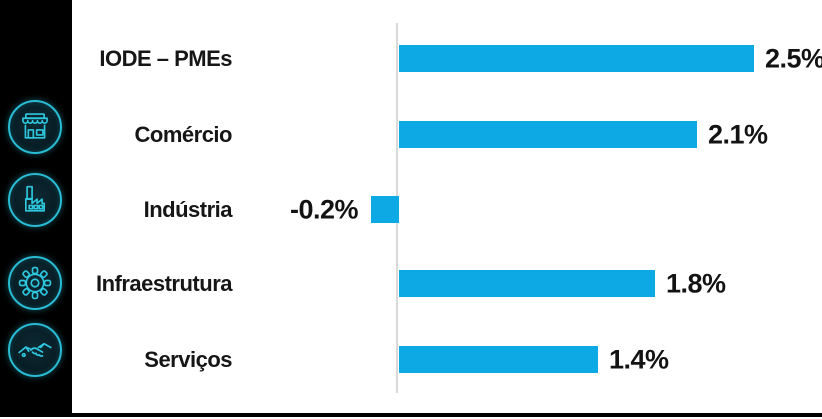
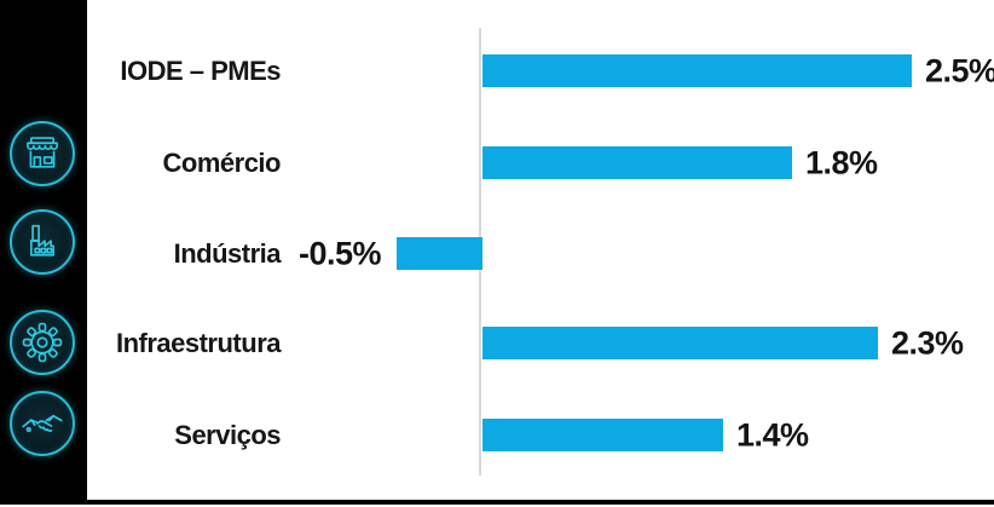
Comércio: 2.1% -> 1.8%
Indústria: -0.2% -> -0.5%
Infraestrutura: 1.8% -> 2.3%
